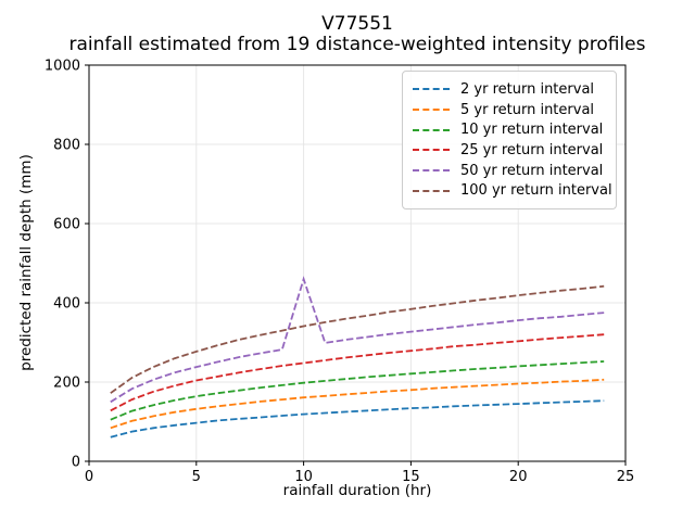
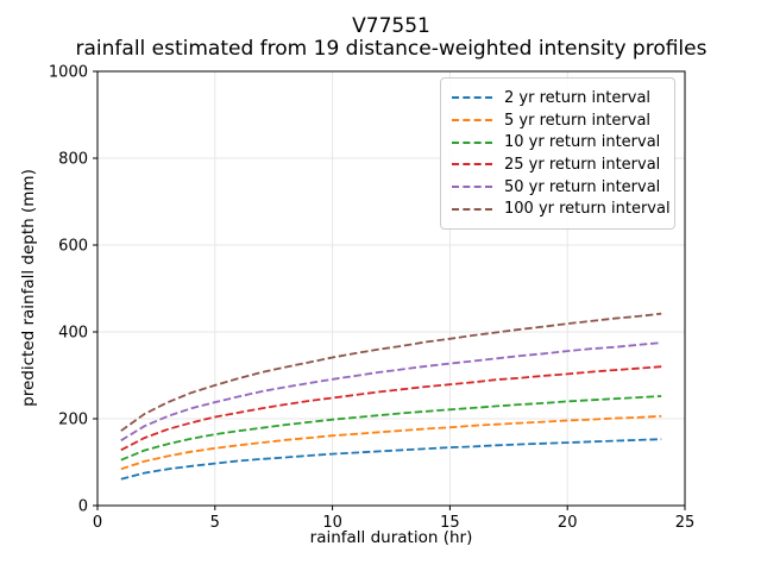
50 yr return interval/10: 460 -> 290
